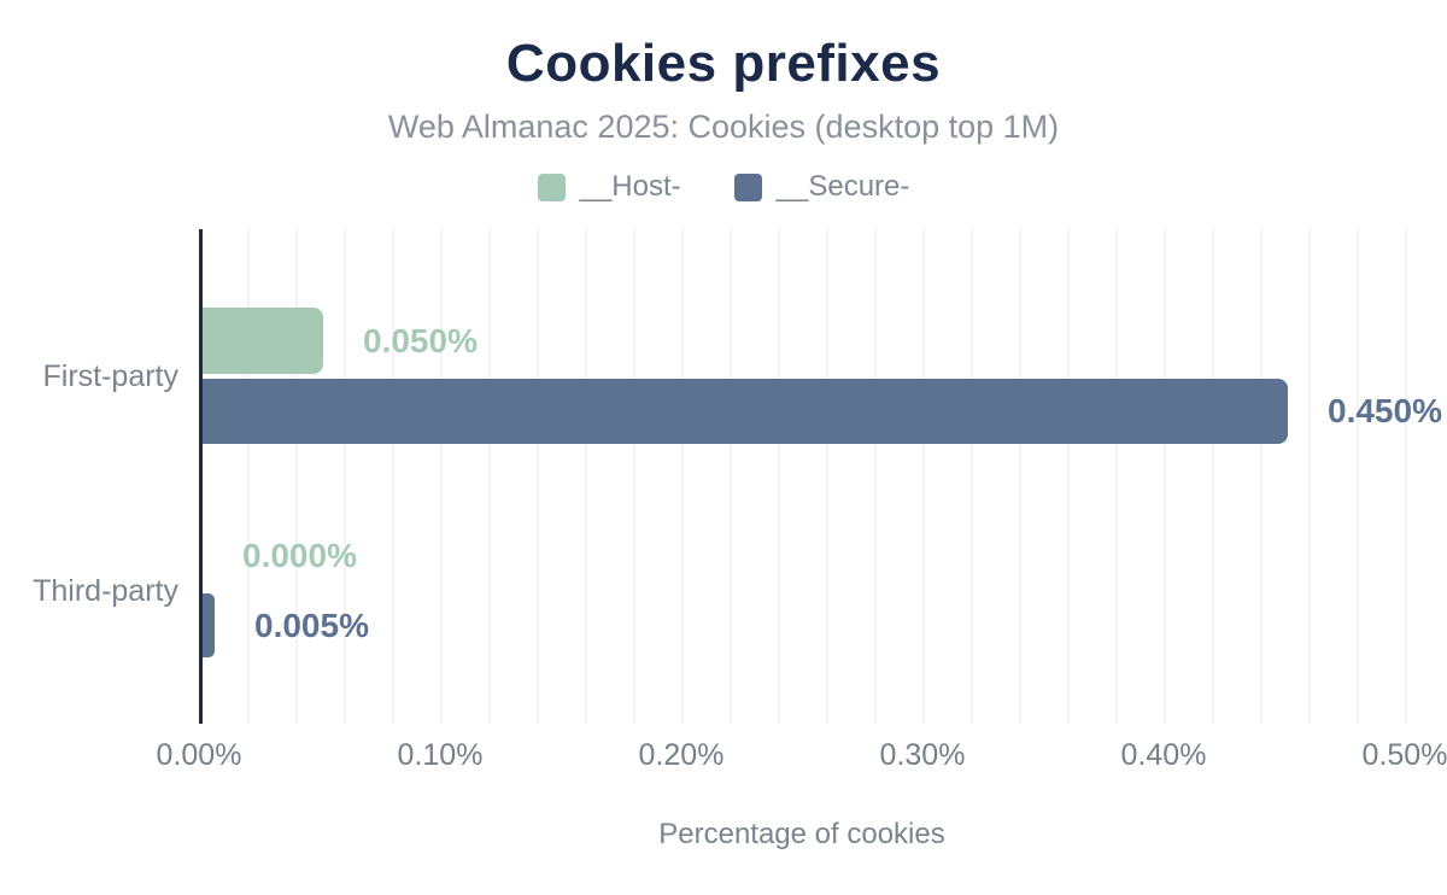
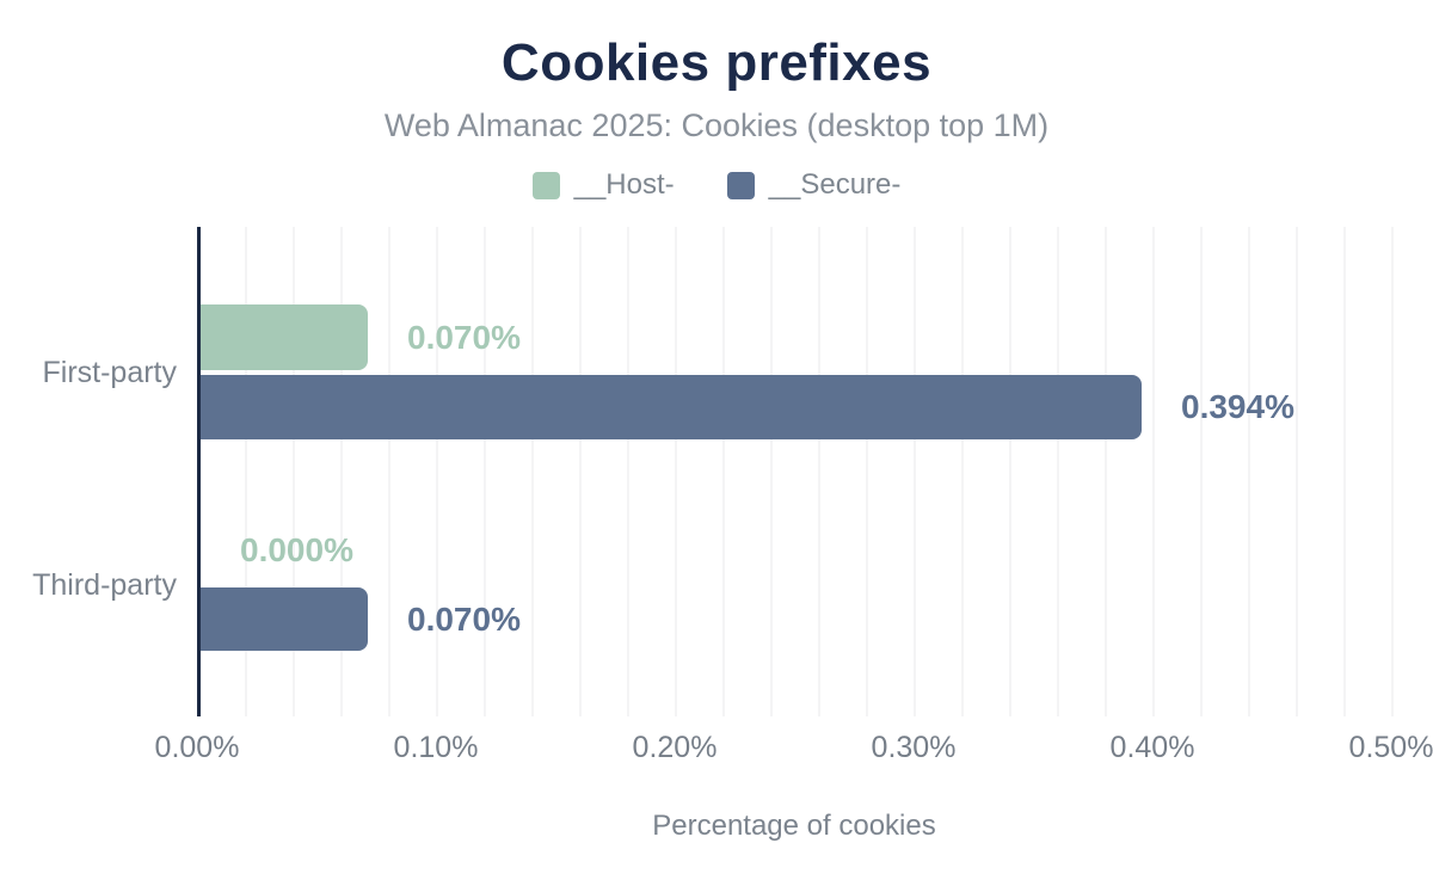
__Host-/First-party: 0.050% -> 0.070%
__Secure-/First-party: 0.450% -> 0.394%
__Secure-/Third-party: 0.005% -> 0.070%
